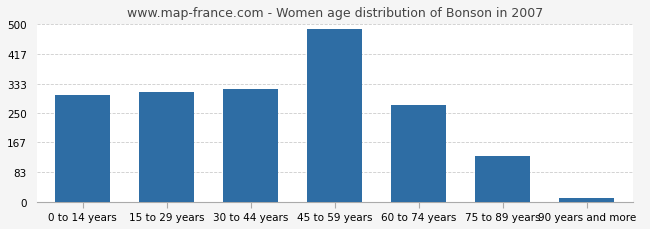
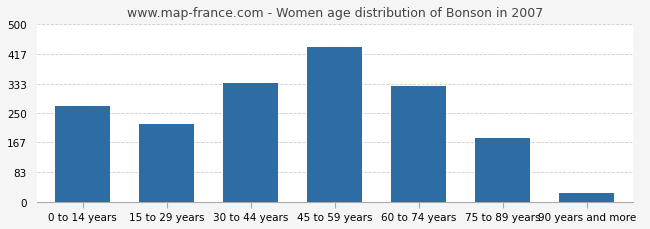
0 to 14 years: 302 -> 270
15 to 29 years: 308 -> 220
30 to 44 years: 318 -> 335
45 to 59 years: 487 -> 435
60 to 74 years: 272 -> 325
75 to 89 years: 128 -> 180
90 years and more: 10 -> 25
